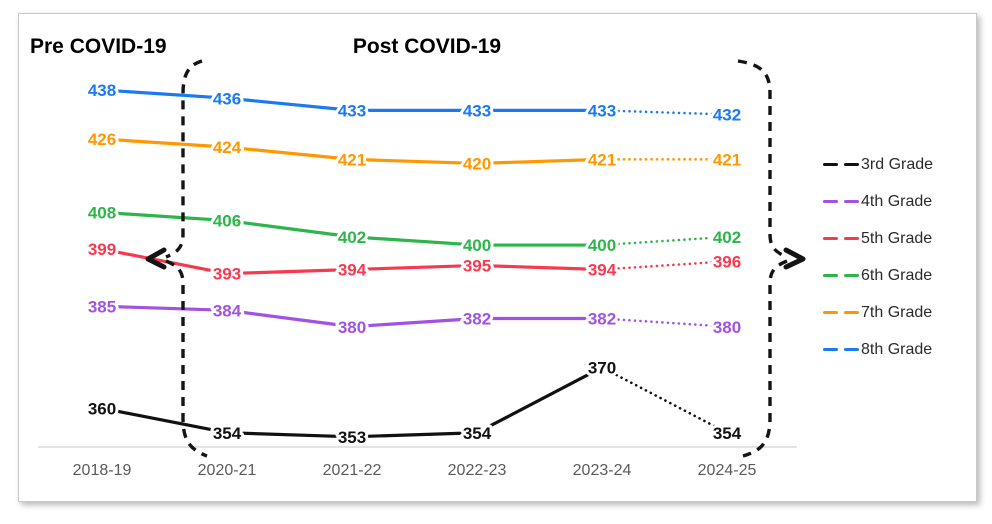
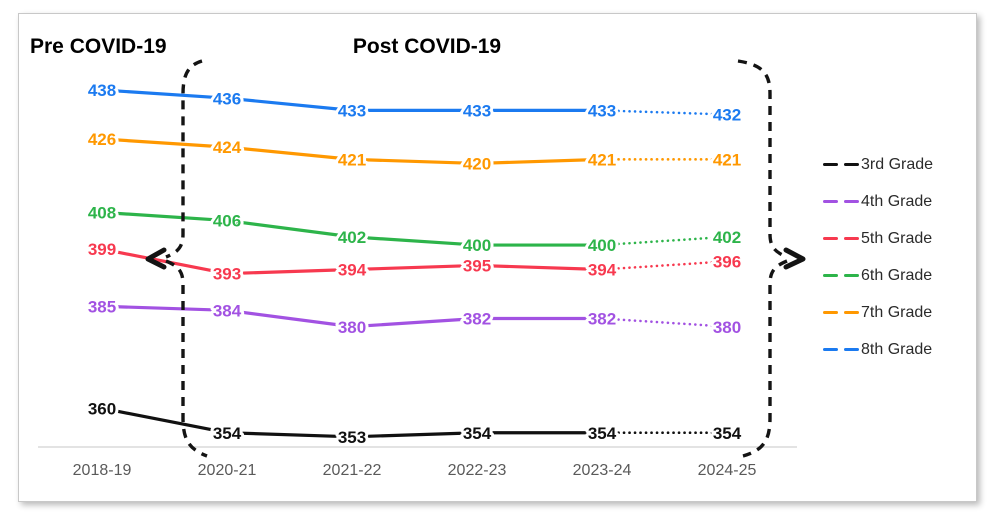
3rd Grade/2023-24: 370 -> 354
